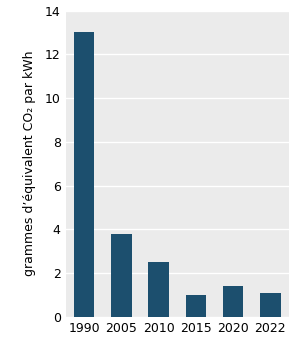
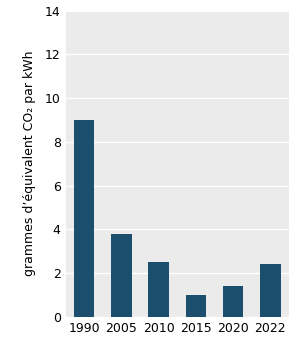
1990: 13.0 -> 9.0
2022: 1.1 -> 2.4
